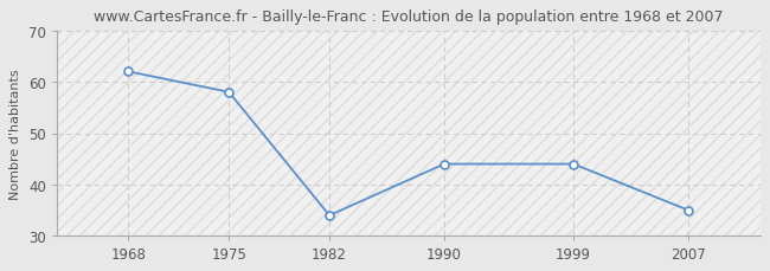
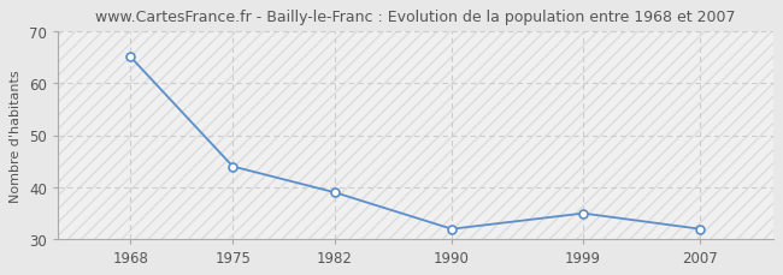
1968: 62 -> 65
1975: 58 -> 44
1982: 34 -> 39
1990: 44 -> 32
1999: 44 -> 35
2007: 35 -> 32
